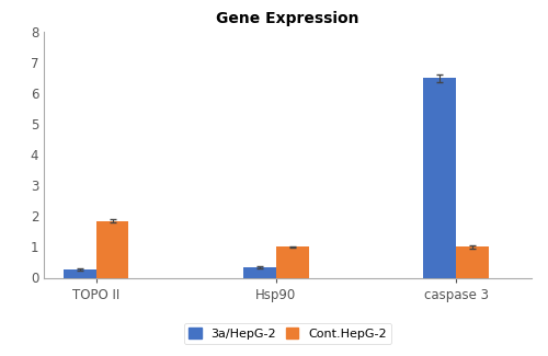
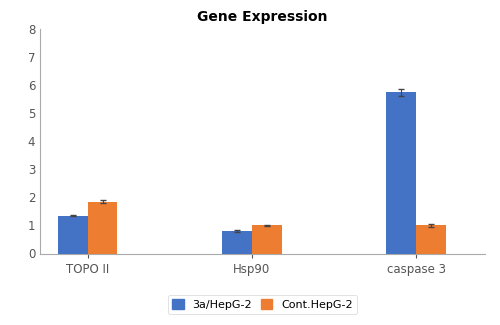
3a/HepG-2/TOPO II: 0.27 -> 1.35
3a/HepG-2/Hsp90: 0.35 -> 0.80
3a/HepG-2/caspase 3: 6.50 -> 5.75
